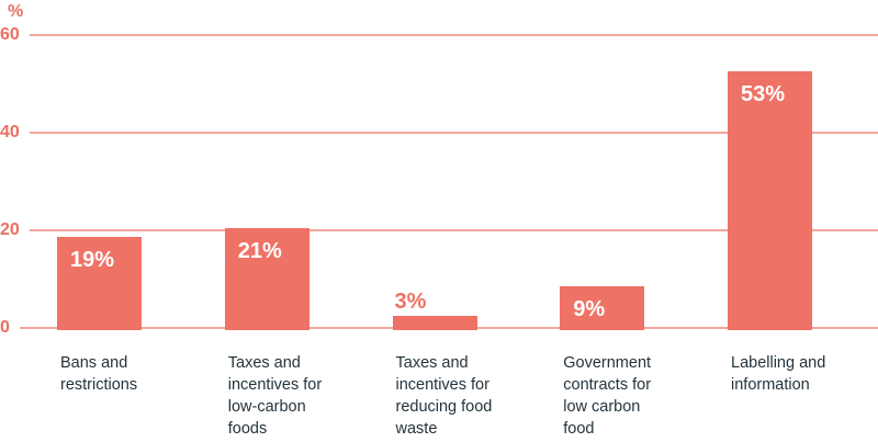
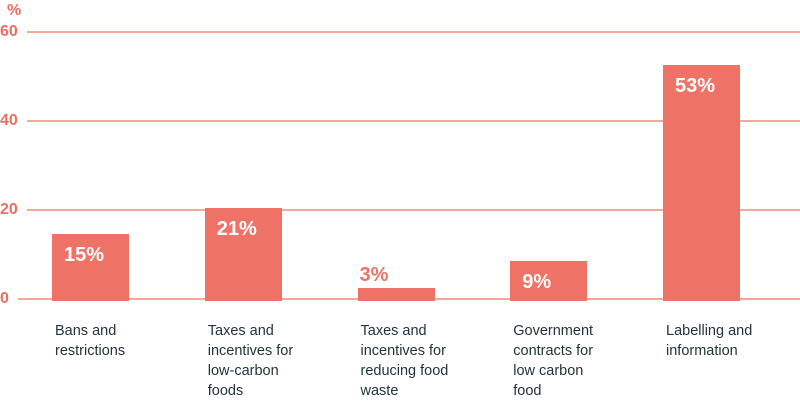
Bans and restrictions: 19% -> 15%
